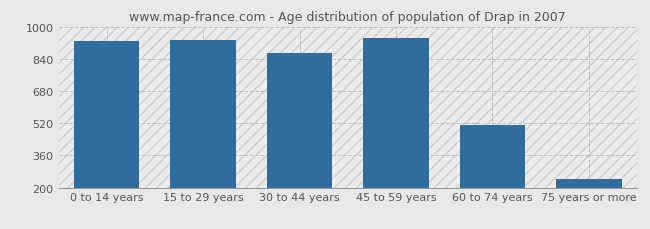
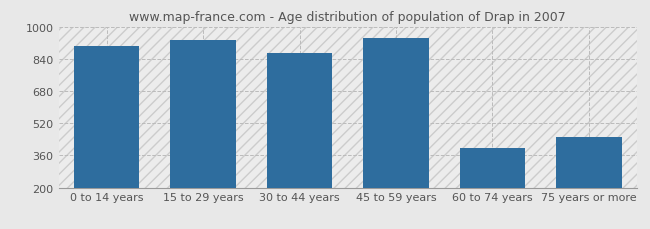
0 to 14 years: 930 -> 905
60 to 74 years: 510 -> 395
75 years or more: 245 -> 450
